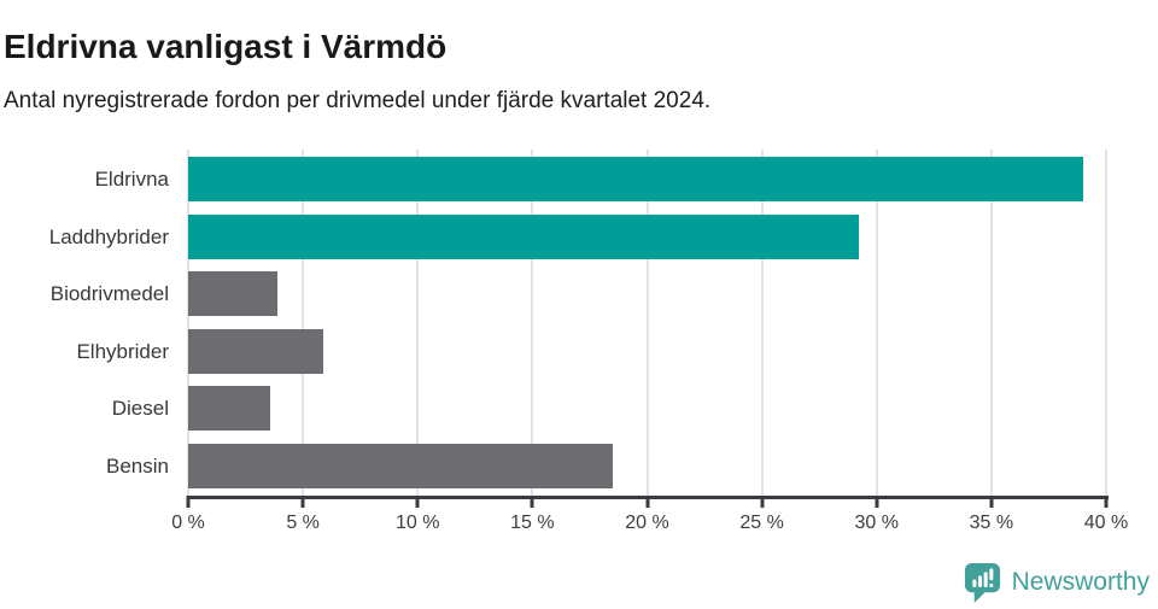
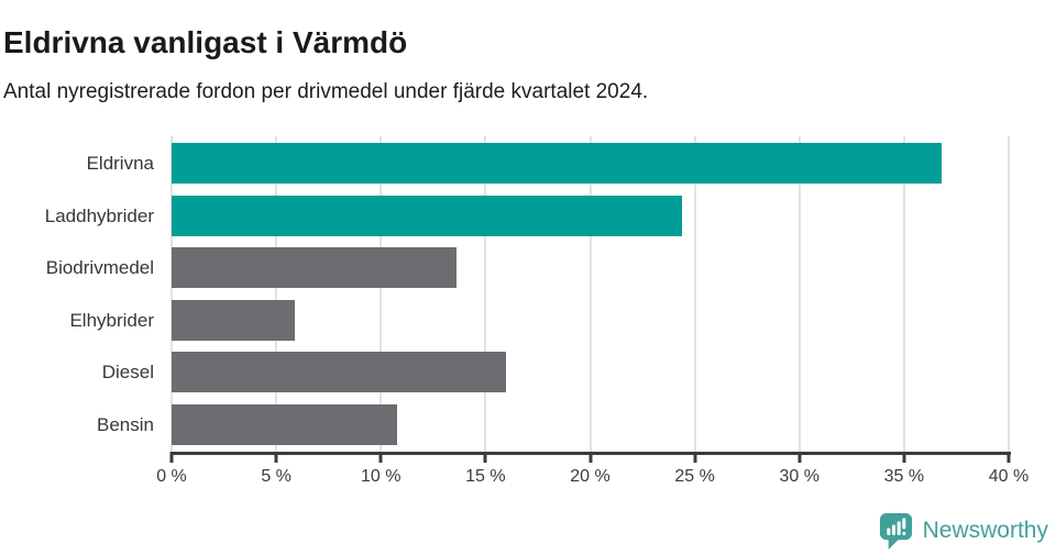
Eldrivna: 39.0% -> 36.8%
Laddhybrider: 29.2% -> 24.4%
Biodrivmedel: 3.9% -> 13.6%
Diesel: 3.6% -> 16.0%
Bensin: 18.5% -> 10.8%
